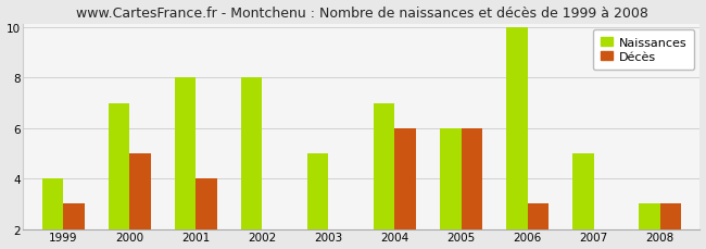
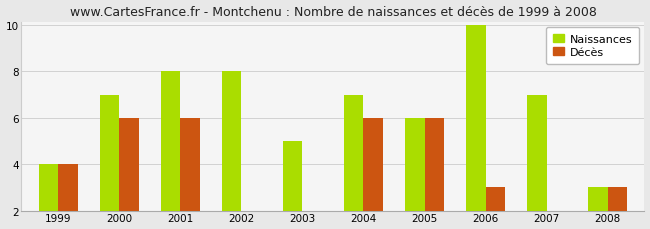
Décès/1999: 3 -> 4
Décès/2000: 5 -> 6
Décès/2001: 4 -> 6
Naissances/2007: 5 -> 7
